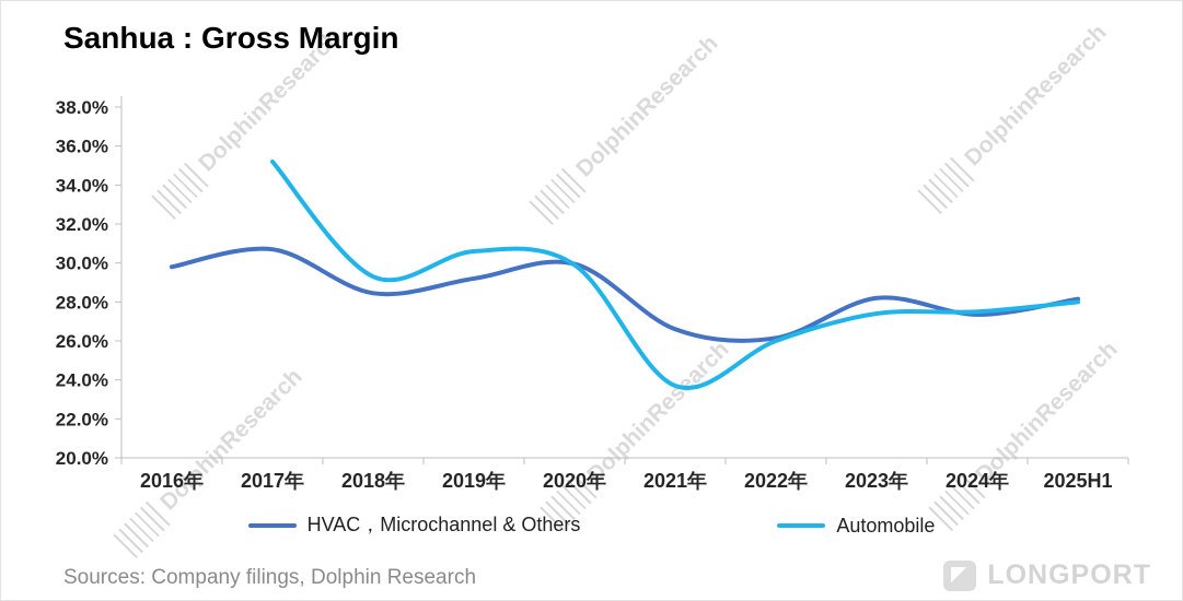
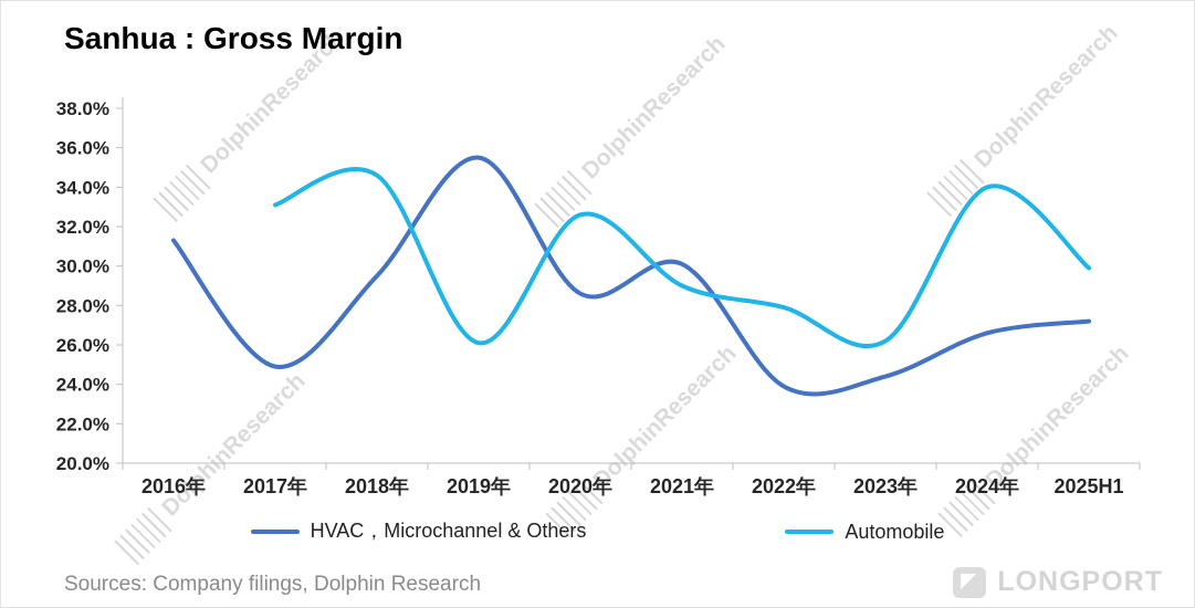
HVAC，Microchannel & Others/2016年: 29.8% -> 31.3%
HVAC，Microchannel & Others/2017年: 30.7% -> 24.9%
Automobile/2017年: 35.2% -> 33.1%
HVAC，Microchannel & Others/2018年: 28.4% -> 29.5%
Automobile/2018年: 29.3% -> 34.6%
HVAC，Microchannel & Others/2019年: 29.2% -> 35.5%
Automobile/2019年: 30.6% -> 26.1%
HVAC，Microchannel & Others/2020年: 29.9% -> 28.6%
Automobile/2020年: 29.9% -> 32.6%
HVAC，Microchannel & Others/2021年: 26.6% -> 30.1%
Automobile/2021年: 23.7% -> 29.0%
HVAC，Microchannel & Others/2022年: 26.1% -> 23.9%
Automobile/2022年: 26.0% -> 27.9%
HVAC，Microchannel & Others/2023年: 28.2% -> 24.4%
Automobile/2023年: 27.4% -> 26.2%
HVAC，Microchannel & Others/2024年: 27.4% -> 26.6%
Automobile/2024年: 27.5% -> 34.0%
HVAC，Microchannel & Others/2025H1: 28.1% -> 27.2%
Automobile/2025H1: 28.0% -> 29.9%
